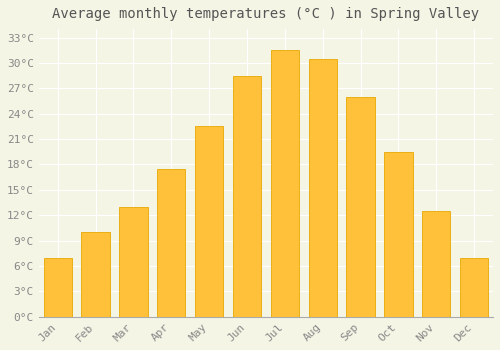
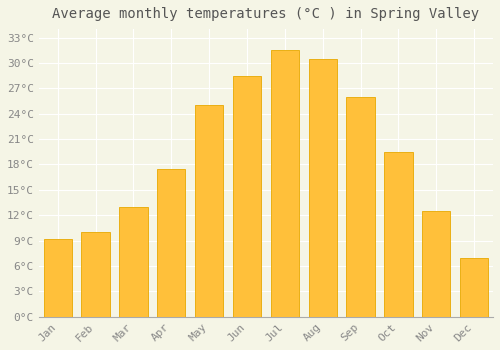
Jan: 7.0°C -> 9.2°C
May: 22.5°C -> 25.0°C
